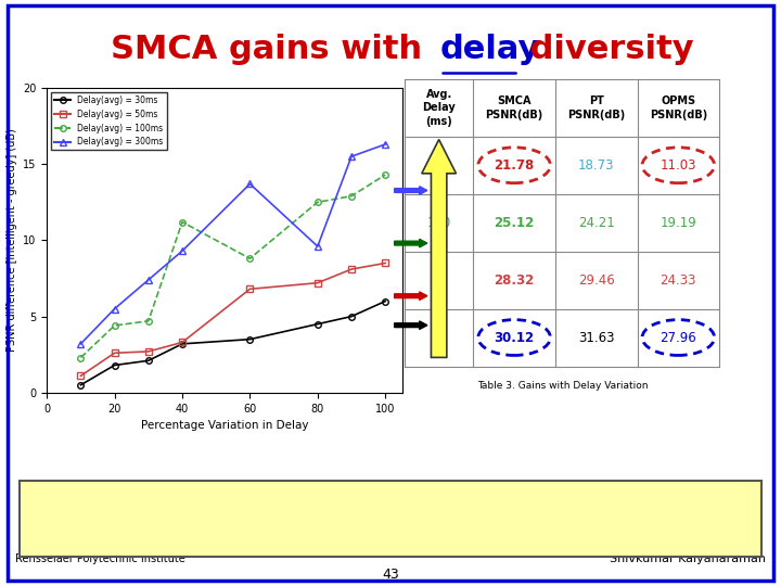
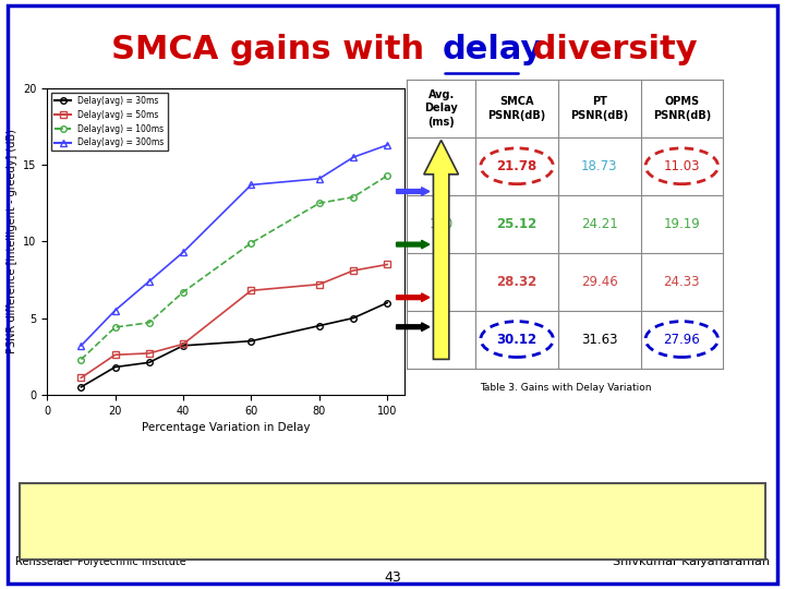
Delay(avg) = 100ms/40: 11.2 -> 6.7
Delay(avg) = 100ms/60: 8.8 -> 9.9
Delay(avg) = 300ms/80: 9.6 -> 14.1
